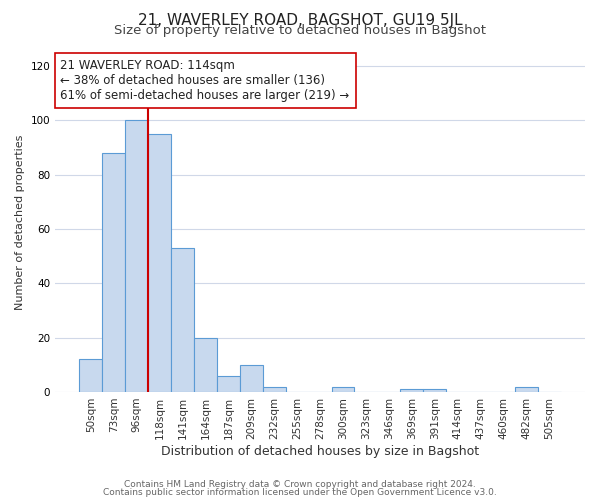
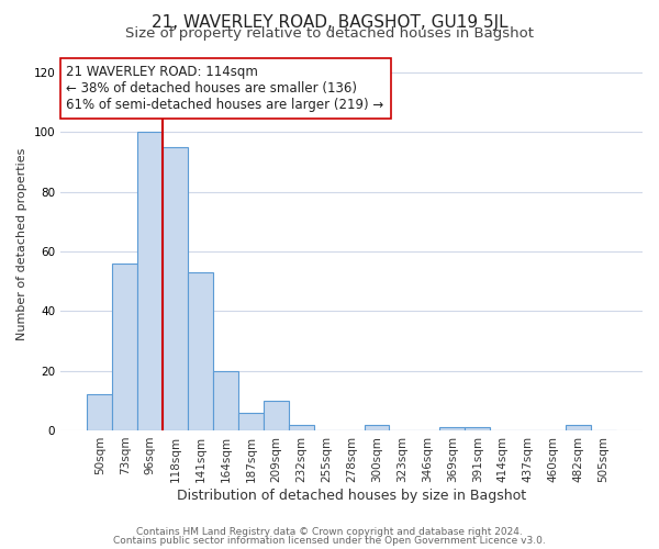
73sqm: 88 -> 56
